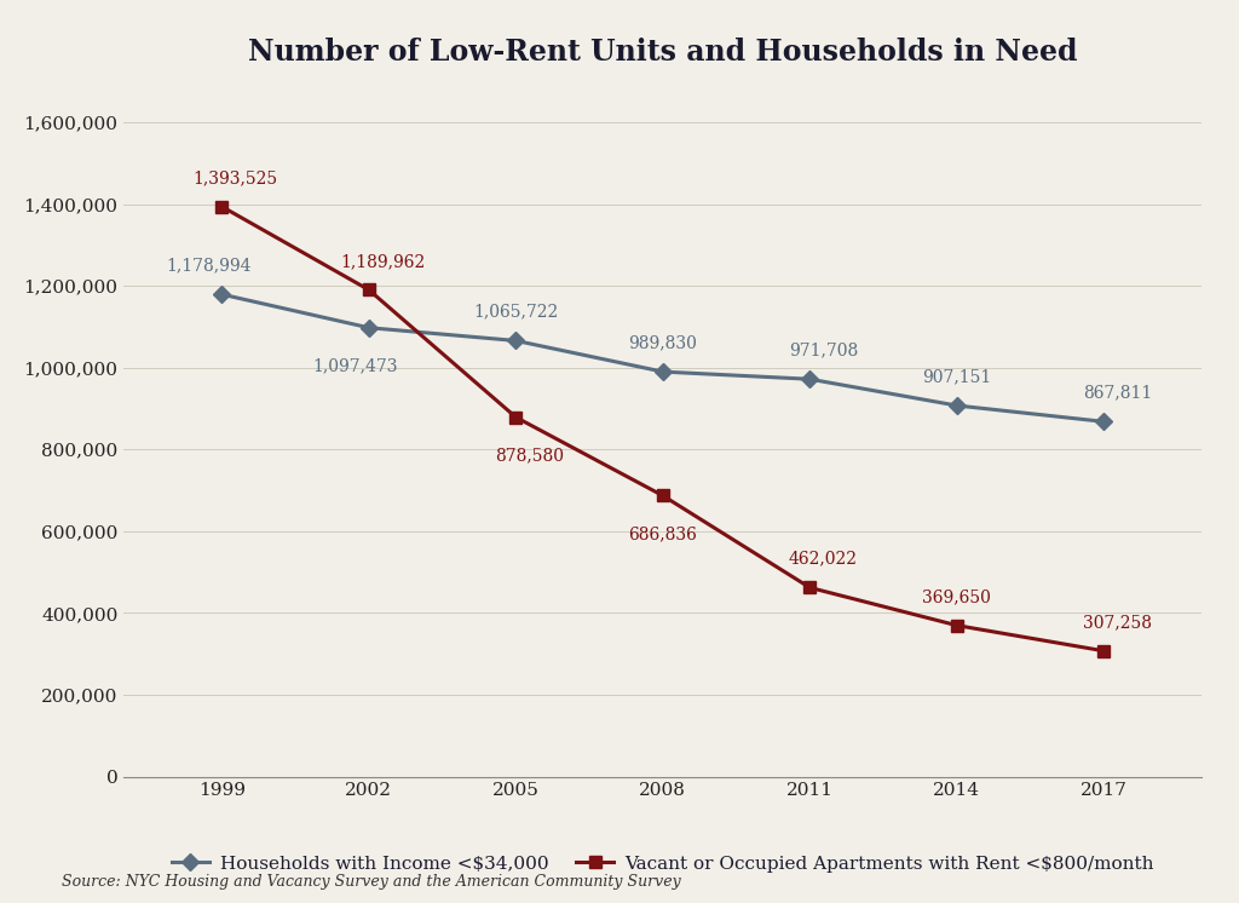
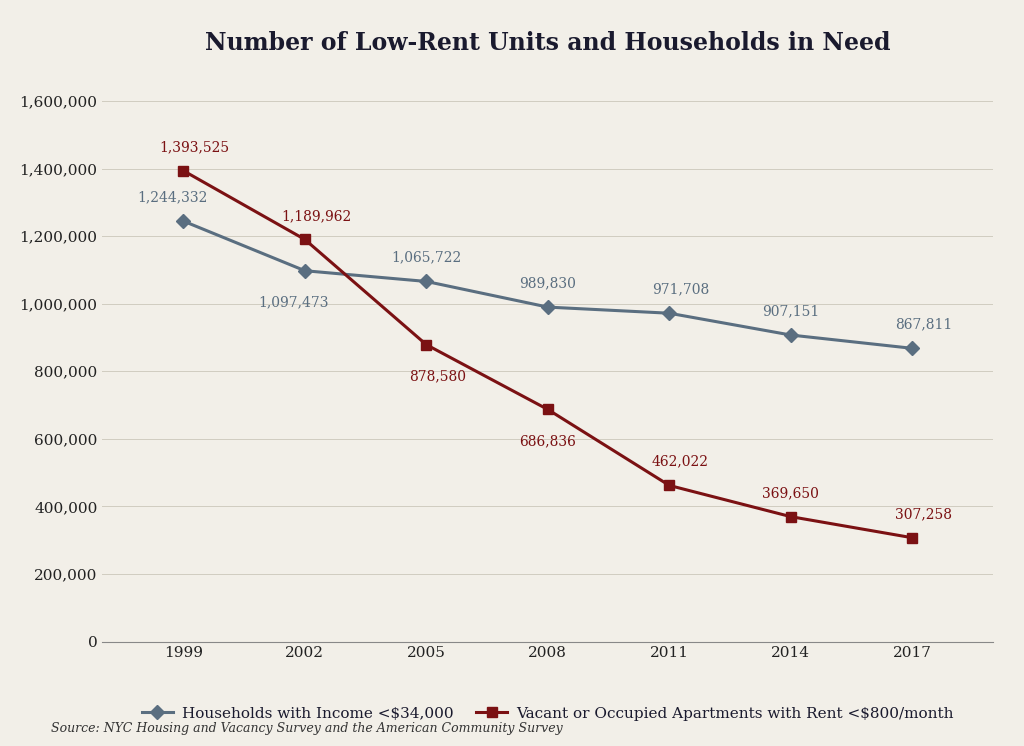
Households with Income <$34,000/1999: 1,178,994 -> 1,244,332
